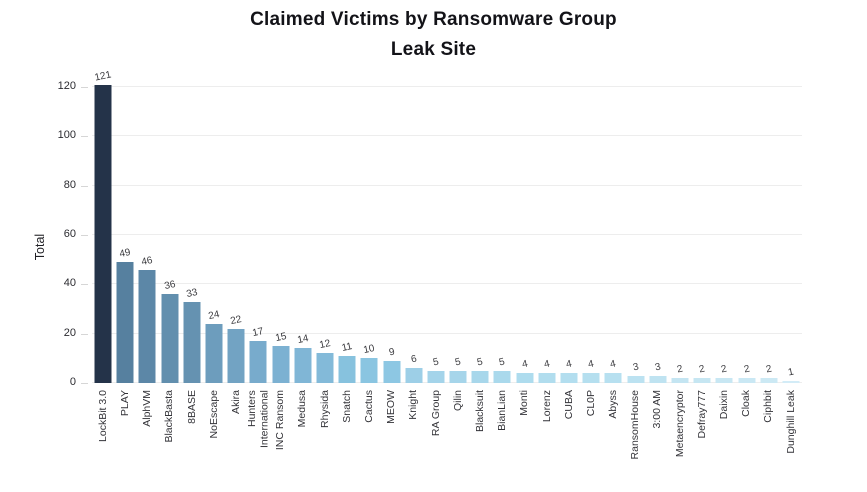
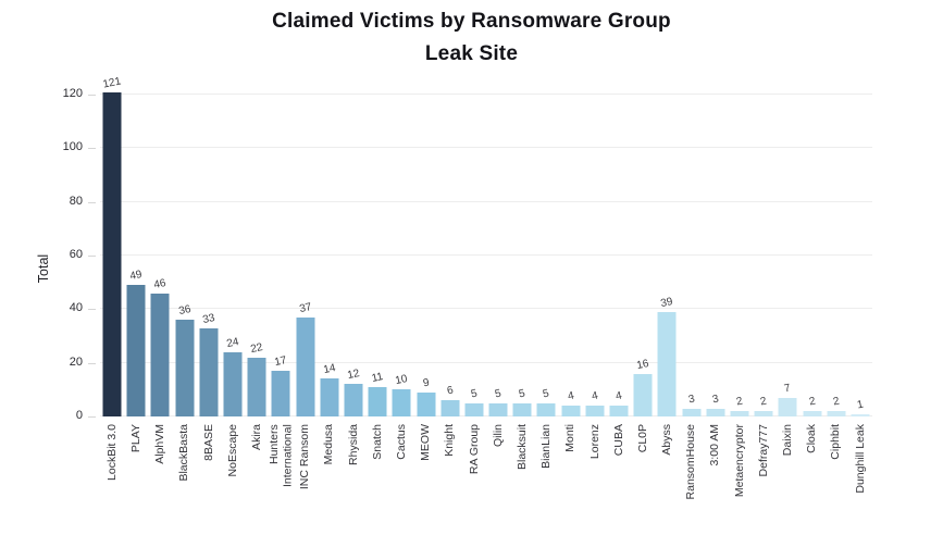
INC Ransom: 15 -> 37
CL0P: 4 -> 16
Abyss: 4 -> 39
Daixin: 2 -> 7
